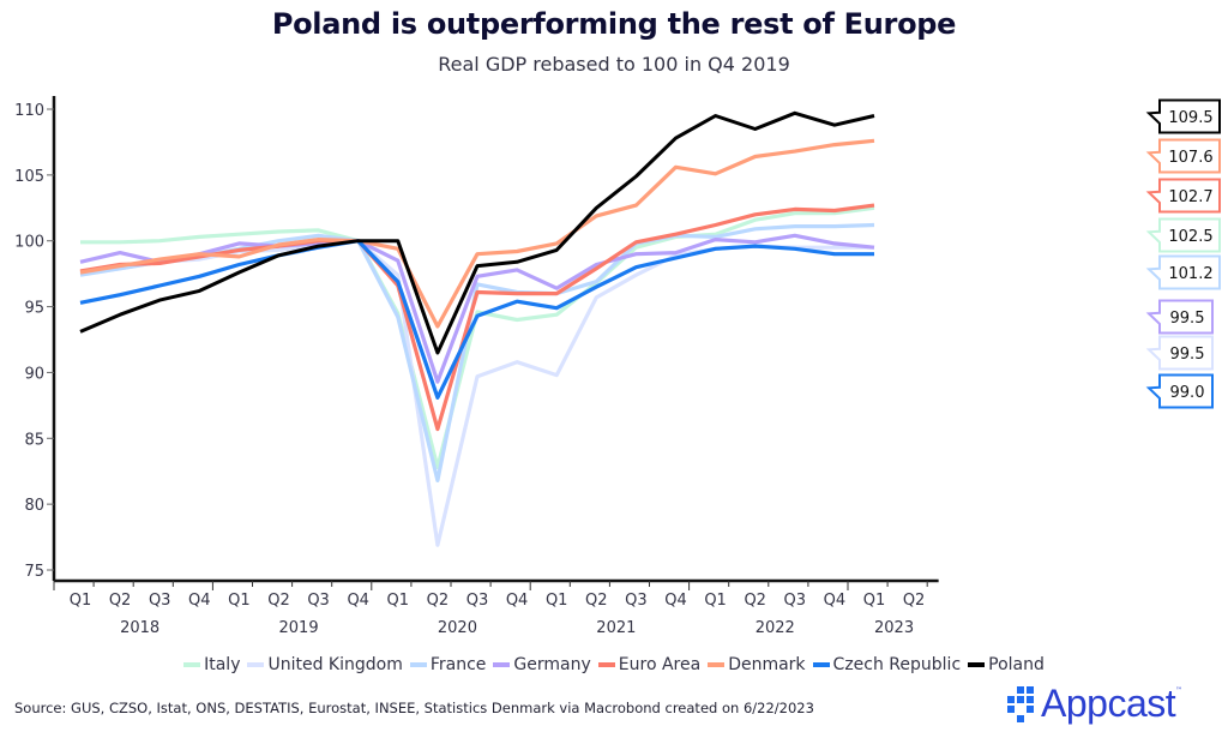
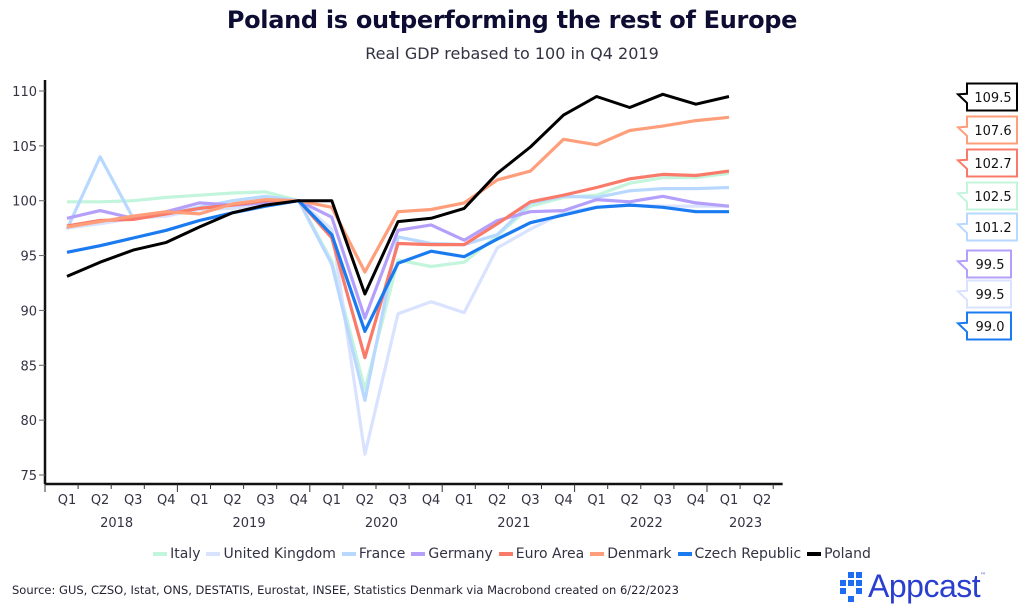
France/Q2 2018: 97.9 -> 104.0
